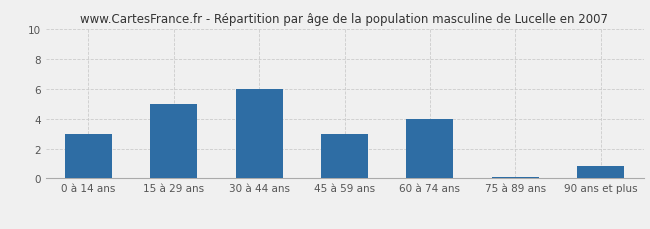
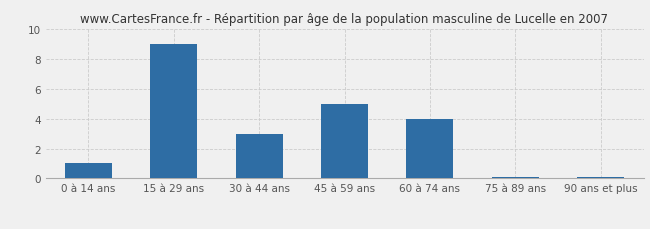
0 à 14 ans: 3.0 -> 1.0
15 à 29 ans: 5.0 -> 9.0
30 à 44 ans: 6.0 -> 3.0
45 à 59 ans: 3.0 -> 5.0
90 ans et plus: 0.8 -> 0.1
